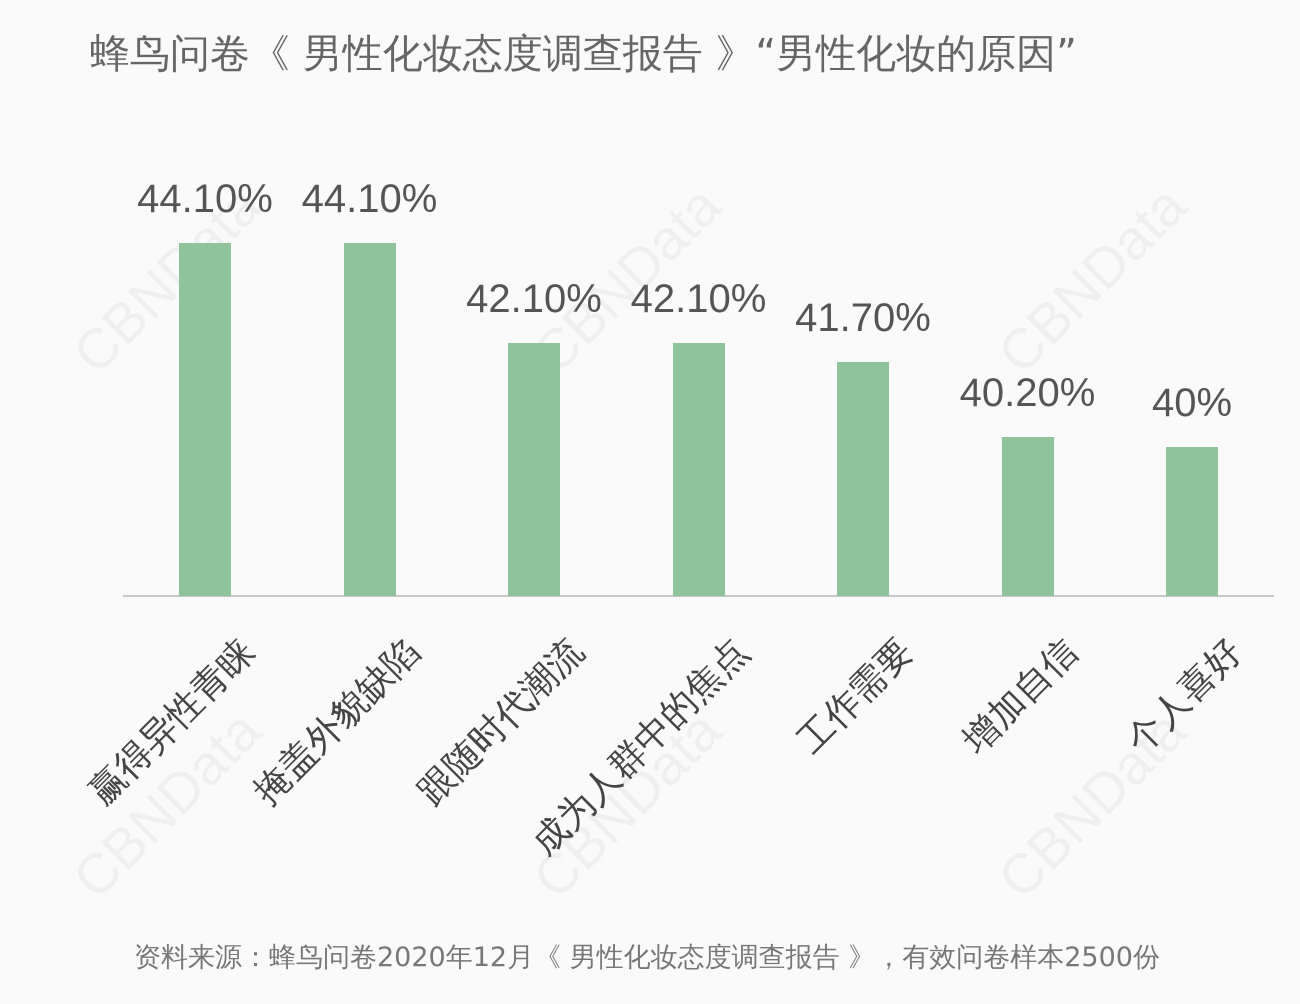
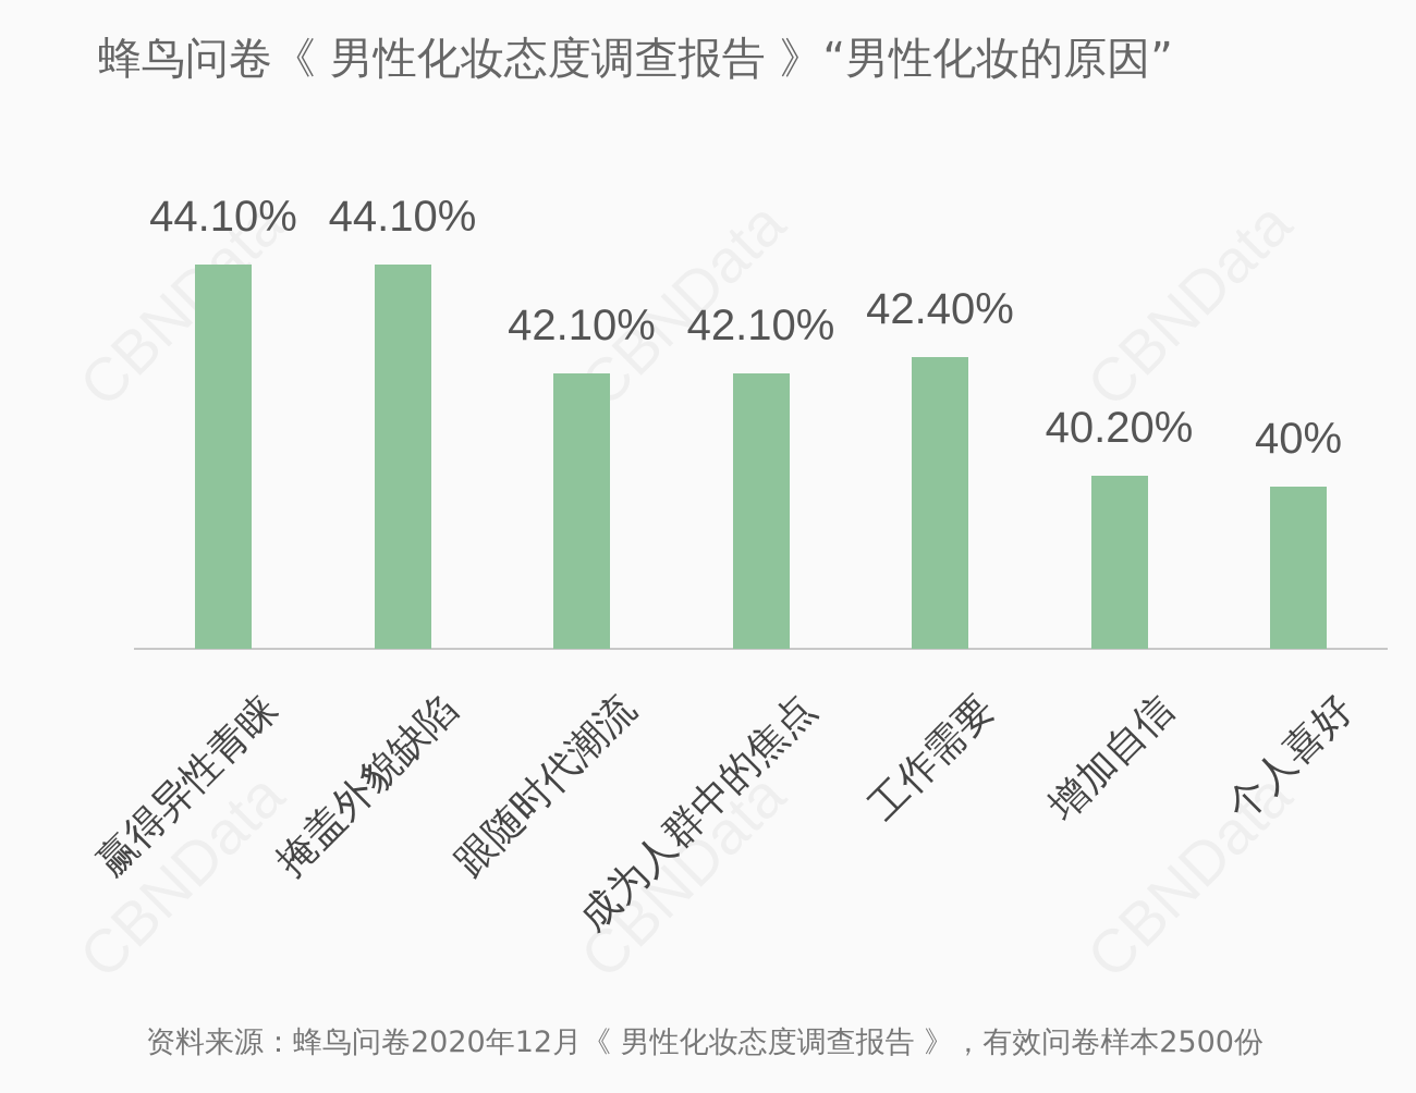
工作需要: 41.70% -> 42.40%
